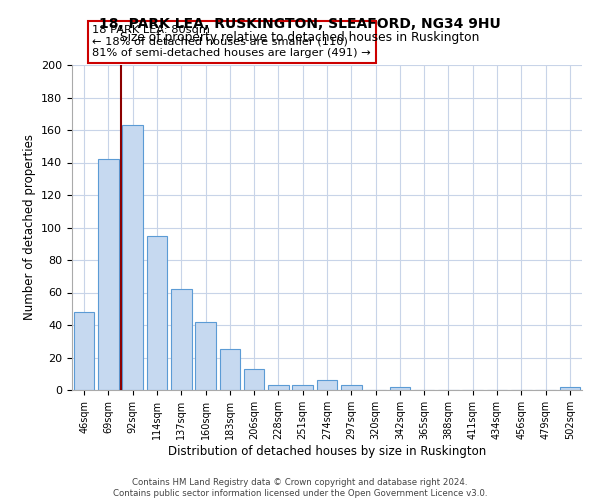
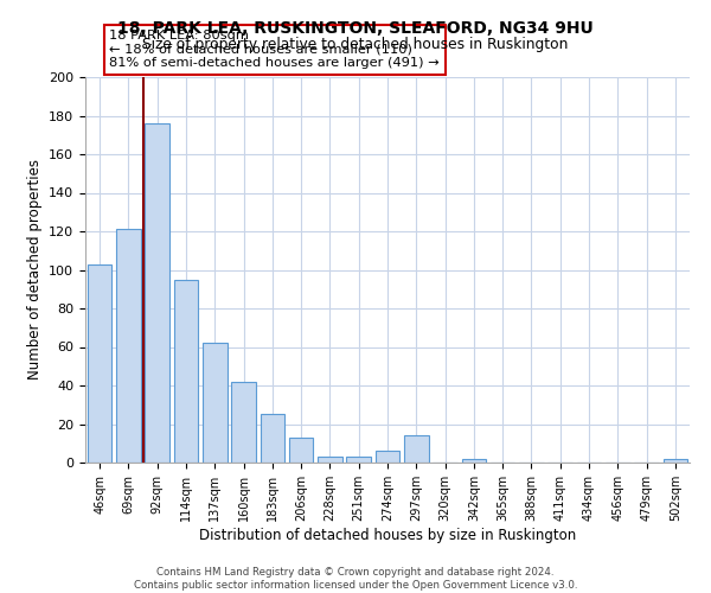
46sqm: 48 -> 103
69sqm: 142 -> 121
92sqm: 163 -> 176
297sqm: 3 -> 14
